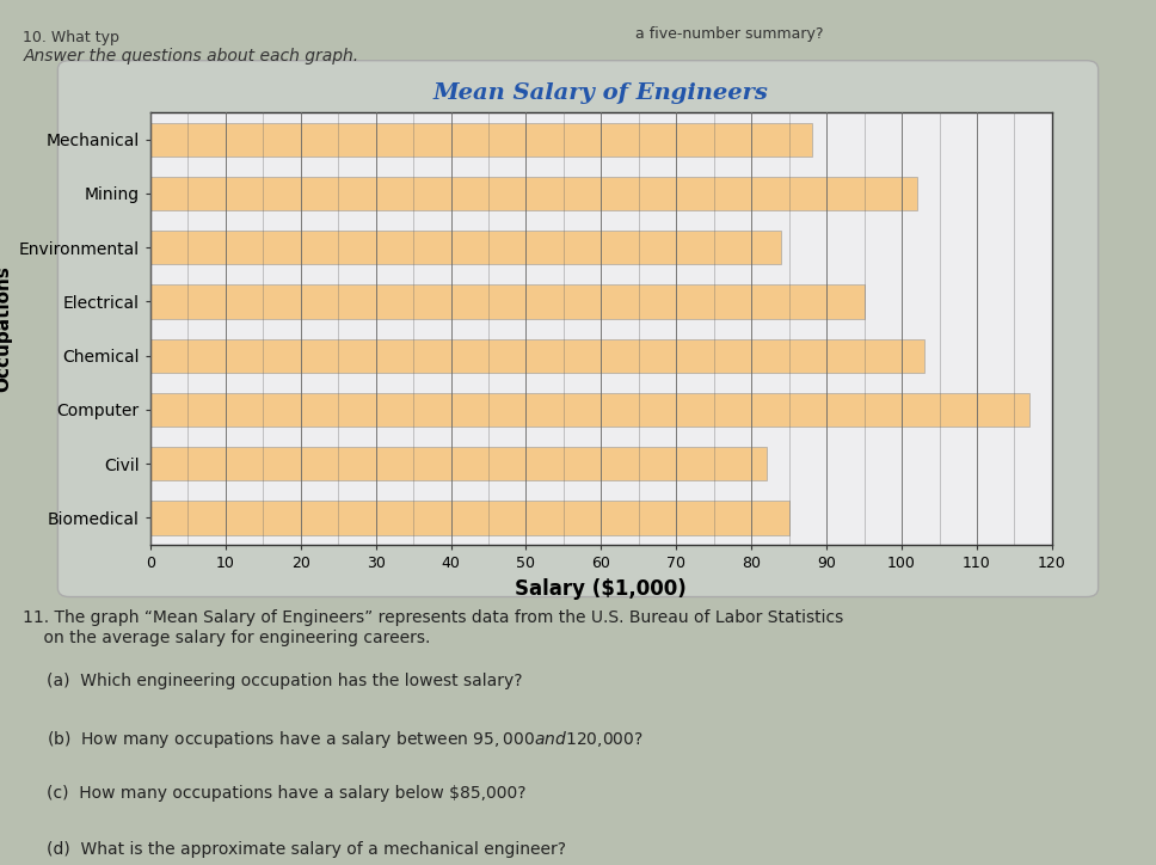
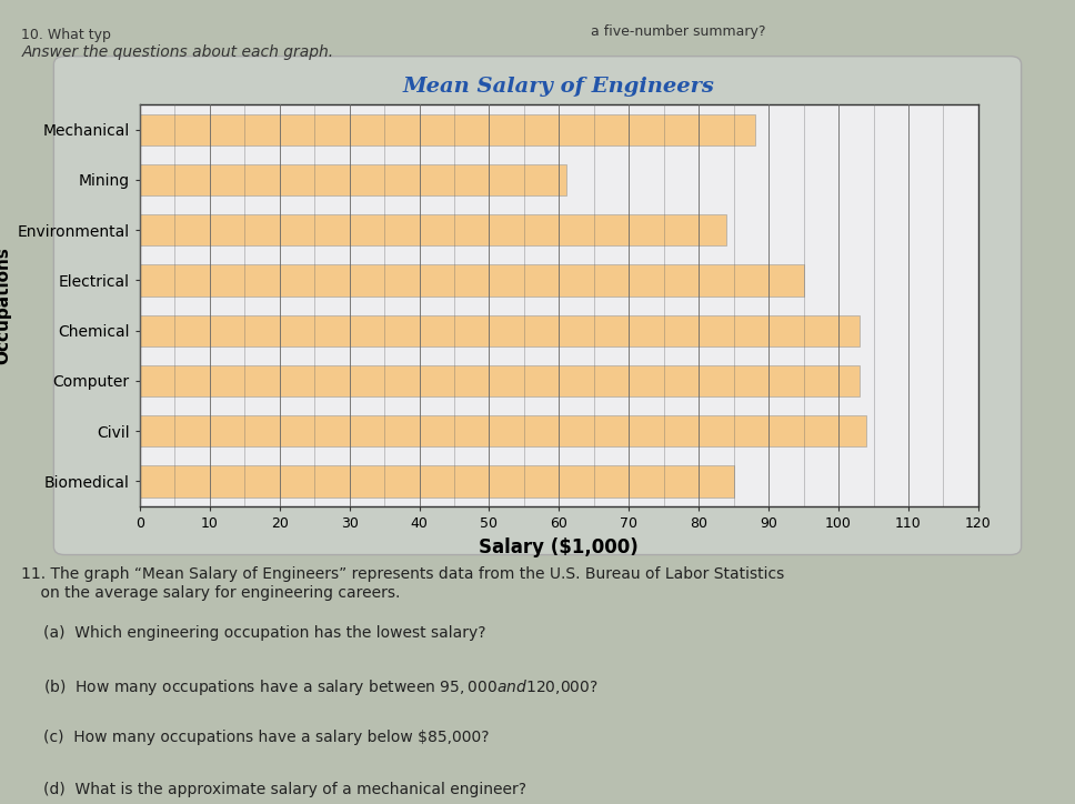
Mining: 102 -> 61
Computer: 117 -> 103
Civil: 82 -> 104
